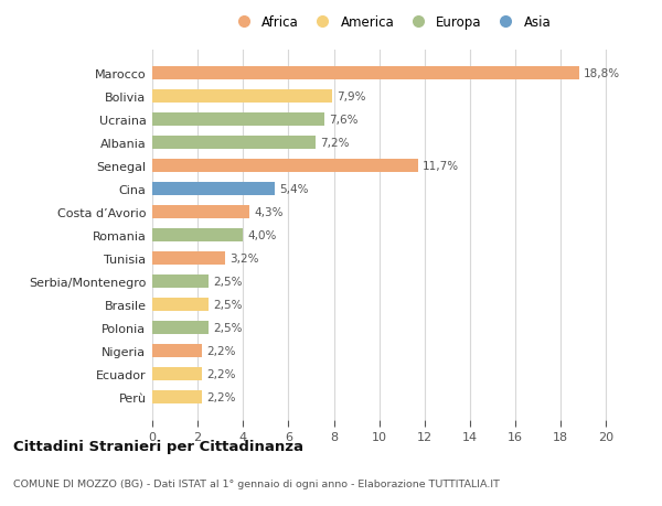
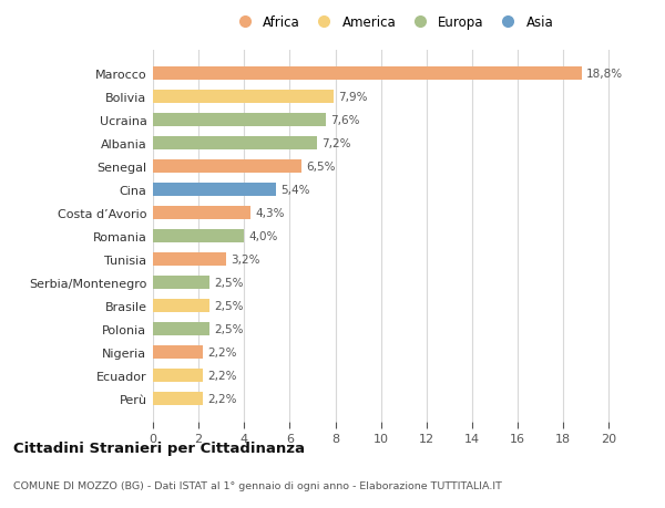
Senegal: 11,7% -> 6,5%
